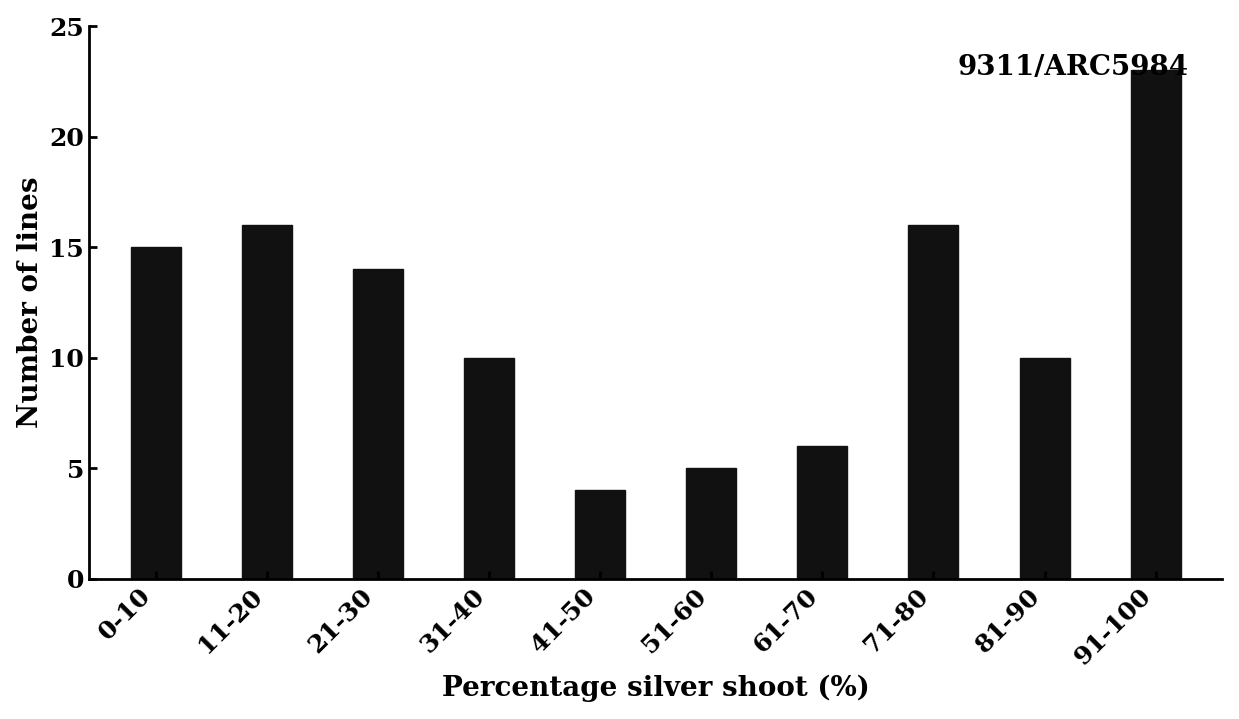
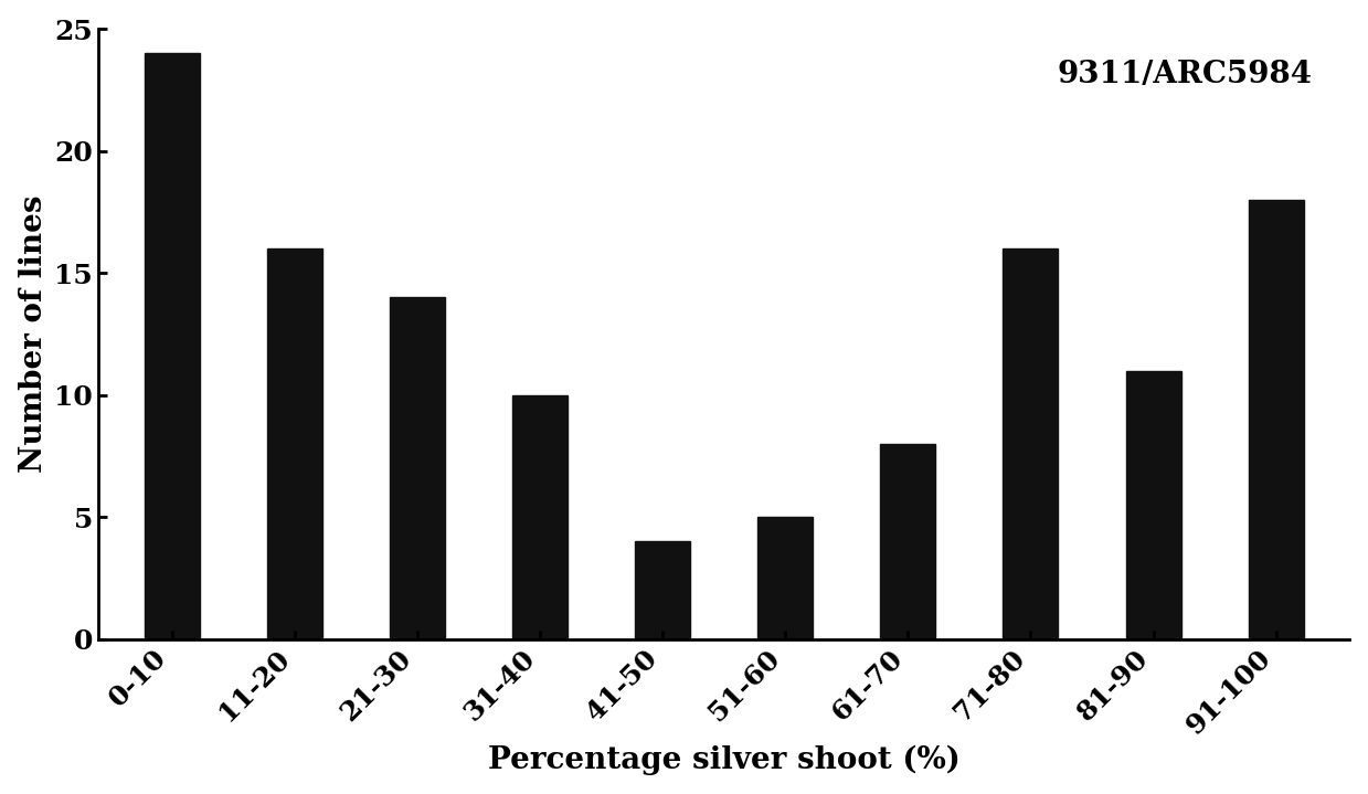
0-10: 15 -> 24
61-70: 6 -> 8
81-90: 10 -> 11
91-100: 23 -> 18
